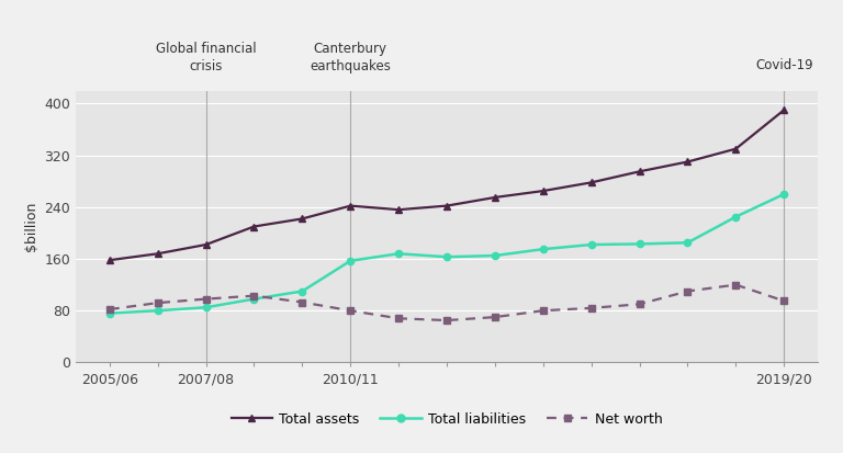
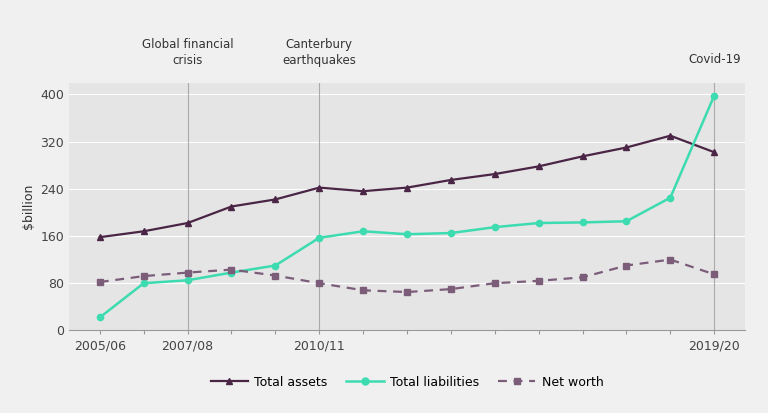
Total liabilities/2005/06: 76 -> 22
Total assets/2019/20: 390 -> 302
Total liabilities/2019/20: 260 -> 398
